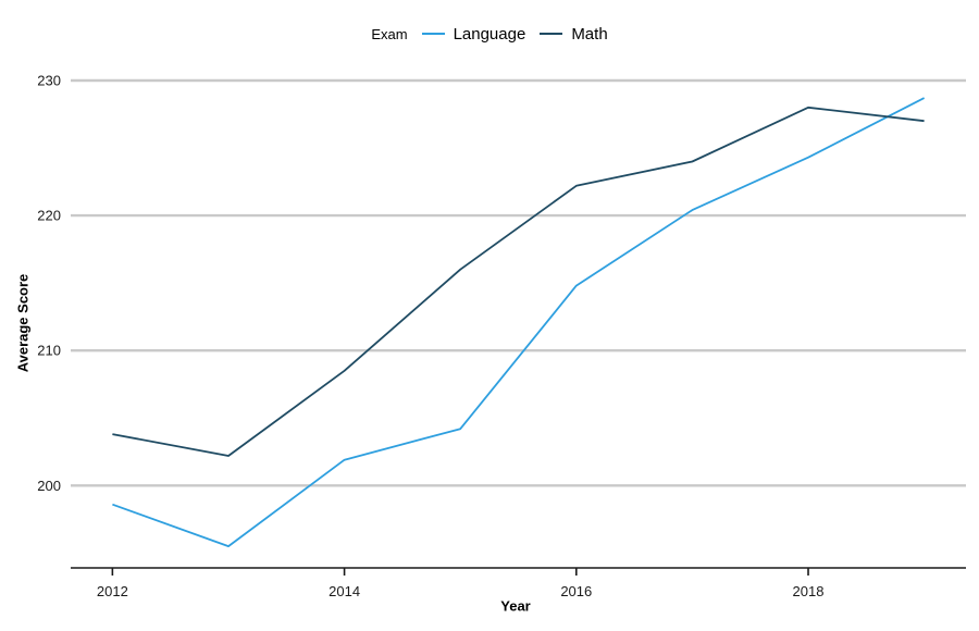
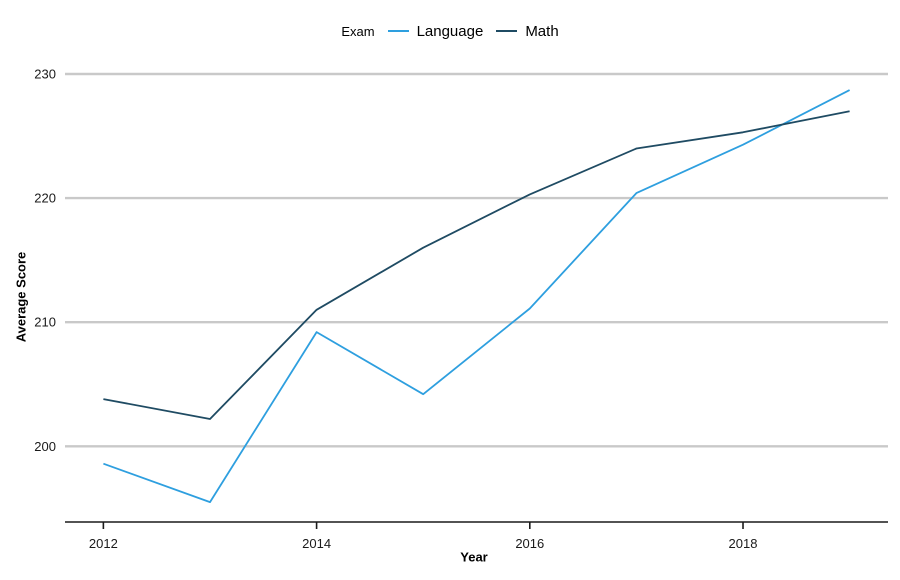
Language/2014: 201.9 -> 209.2
Math/2014: 208.5 -> 211.0
Language/2016: 214.8 -> 211.1
Math/2016: 222.2 -> 220.3
Math/2018: 228.0 -> 225.3
